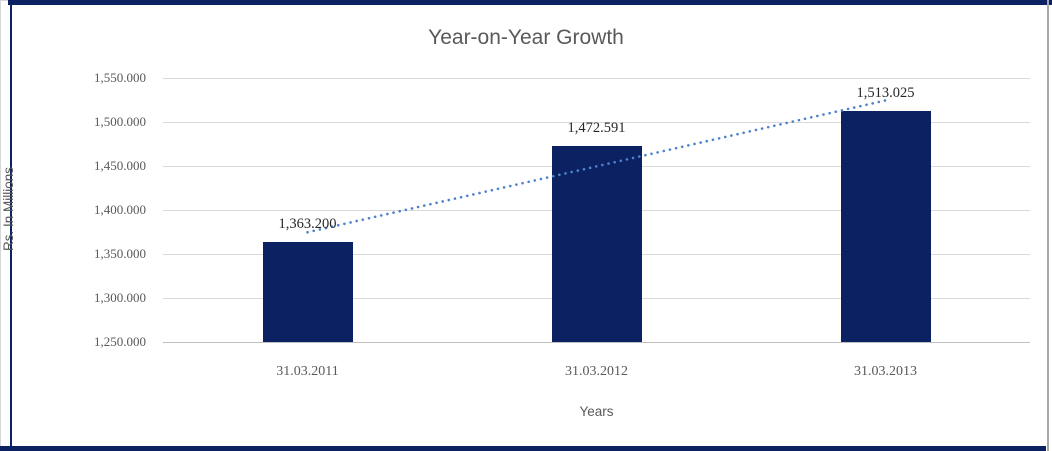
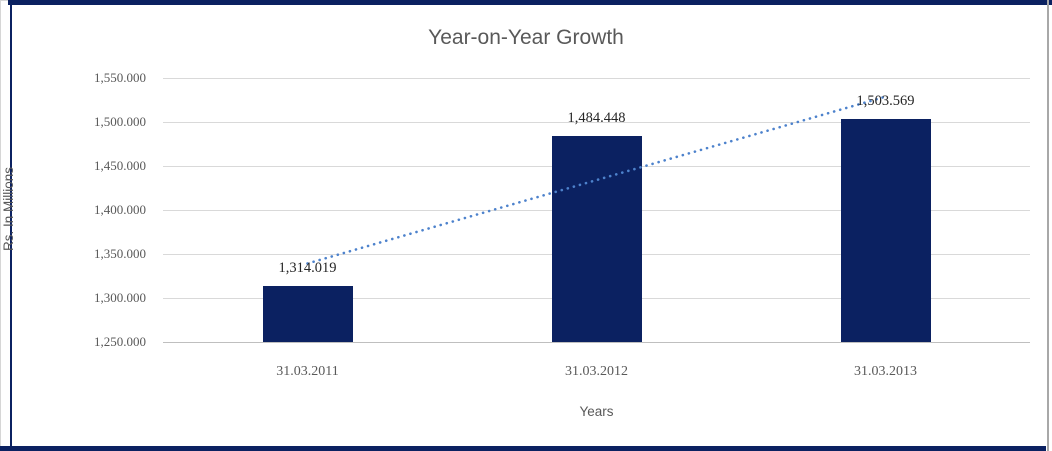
31.03.2011: 1,363.200 -> 1,314.019
31.03.2012: 1,472.591 -> 1,484.448
31.03.2013: 1,513.025 -> 1,503.569
